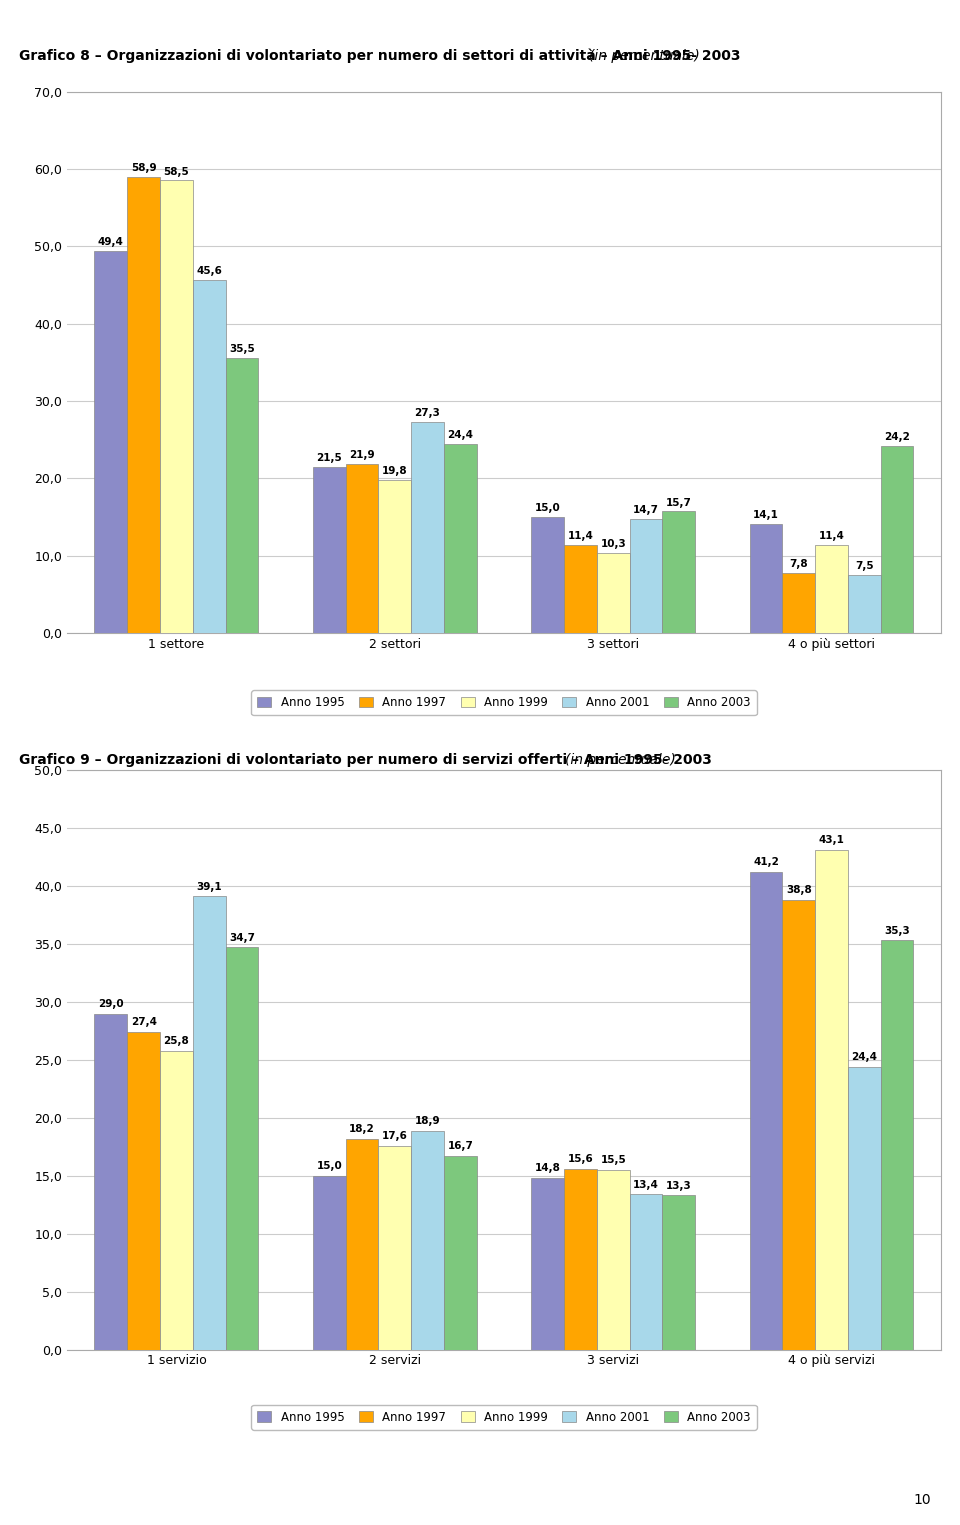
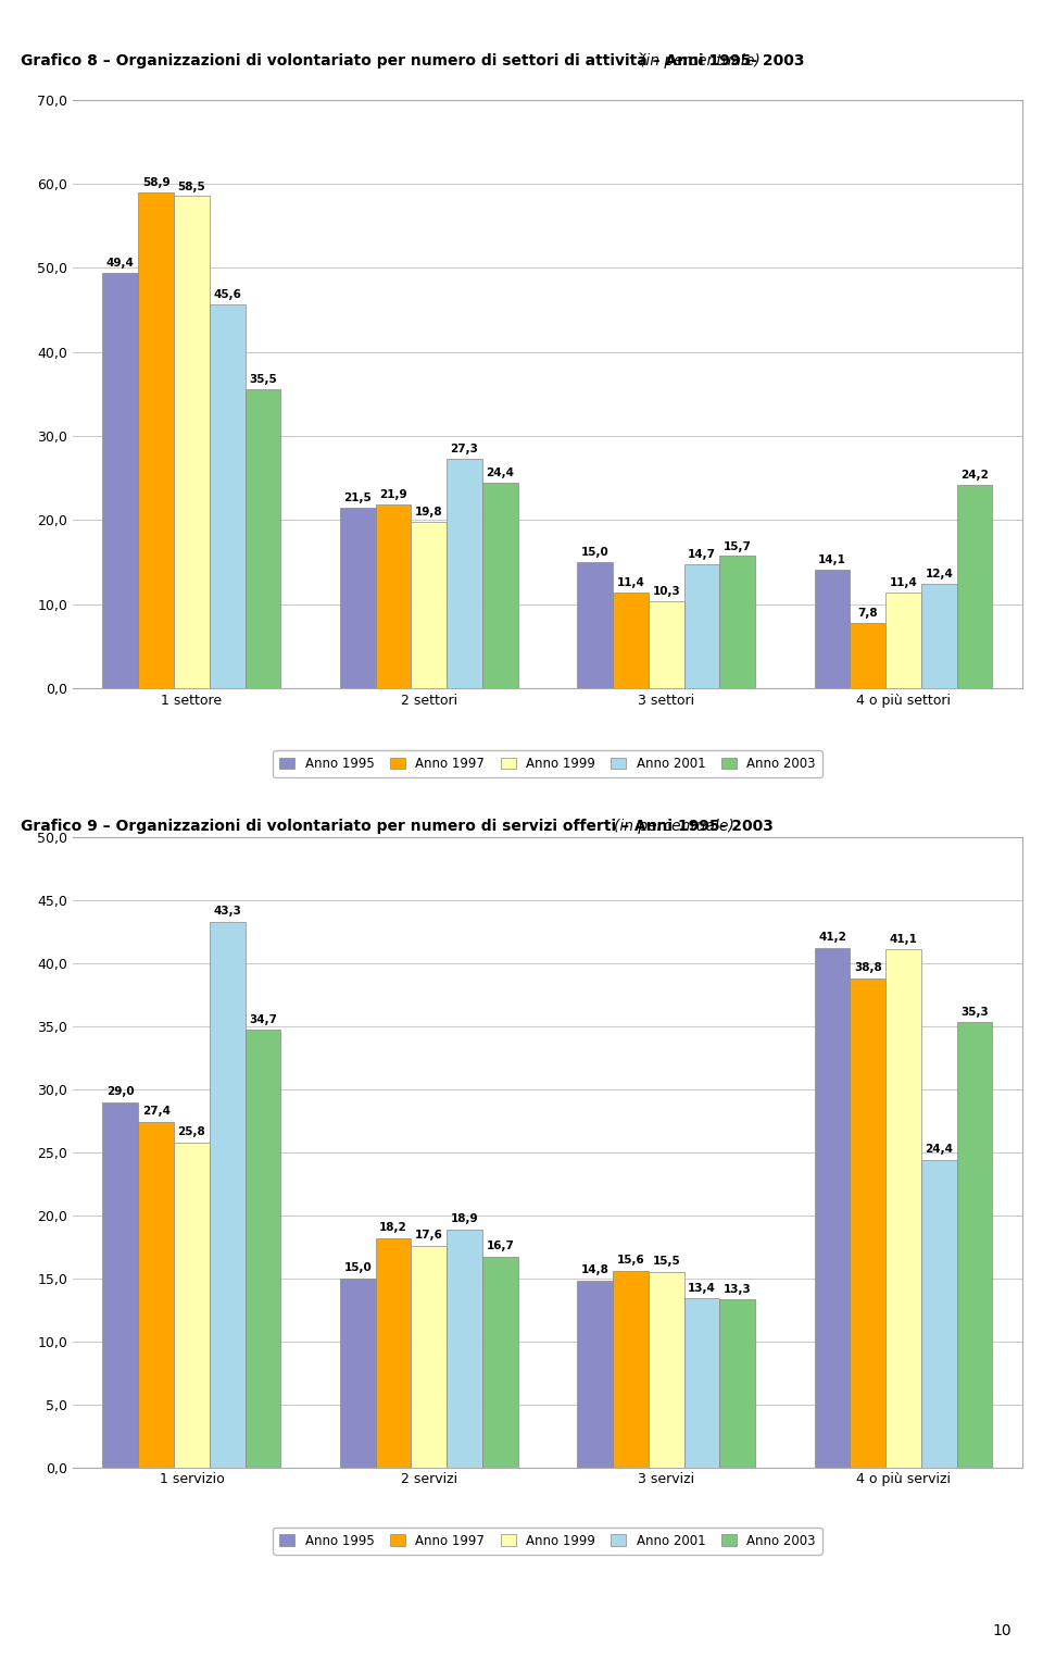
Anno 2001/4 o più settori: 7,5 -> 12,4
Anno 2001/1 servizio: 39,1 -> 43,3
Anno 1999/4 o più servizi: 43,1 -> 41,1
